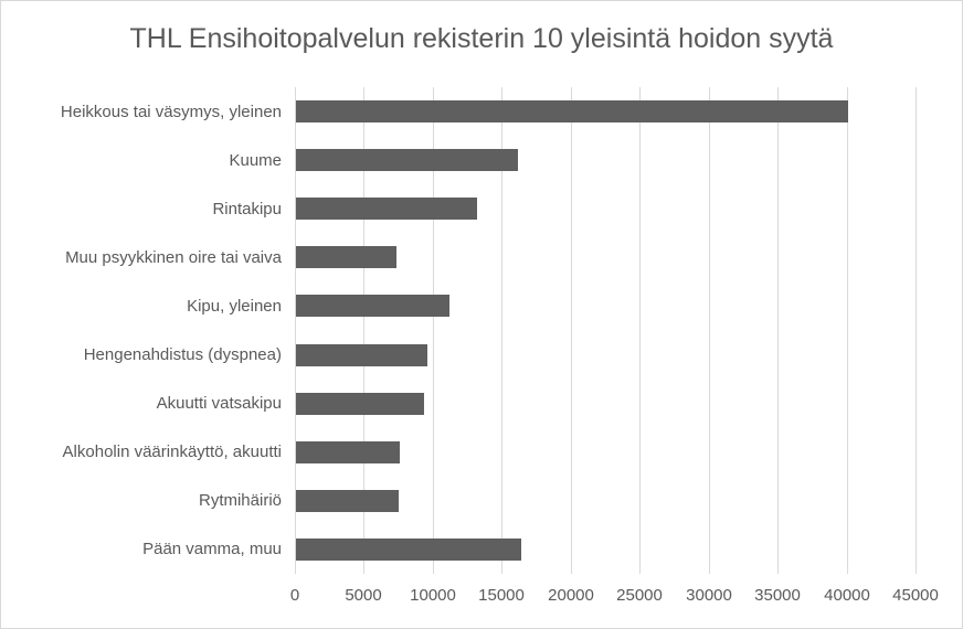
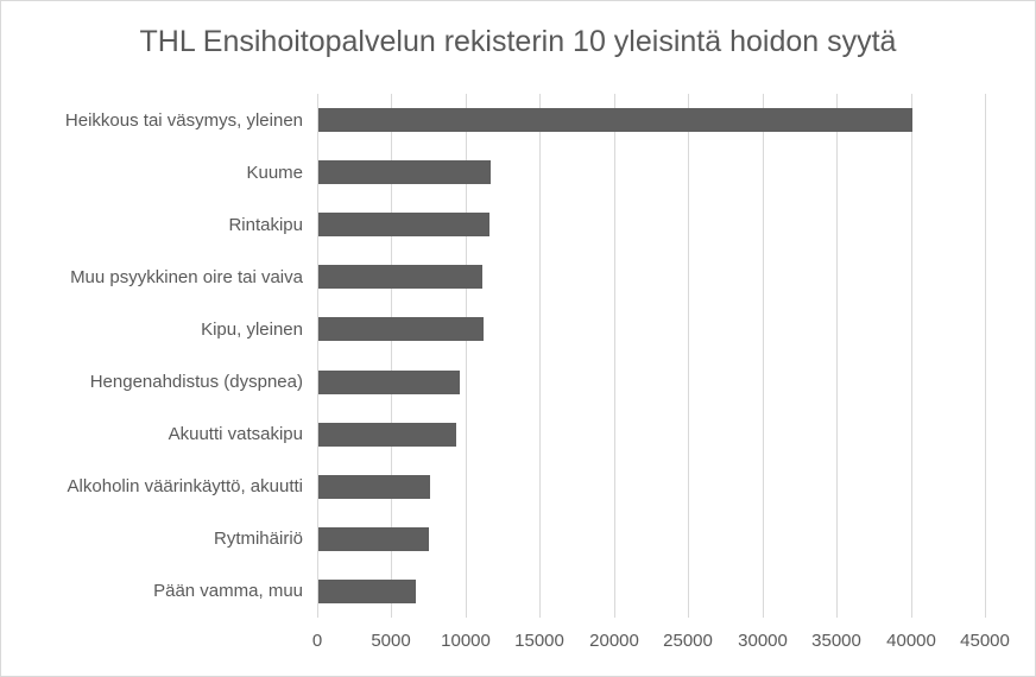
Kuume: 16100 -> 11600
Rintakipu: 13100 -> 11500
Muu psyykkinen oire tai vaiva: 7300 -> 11000
Pään vamma, muu: 16300 -> 6600
